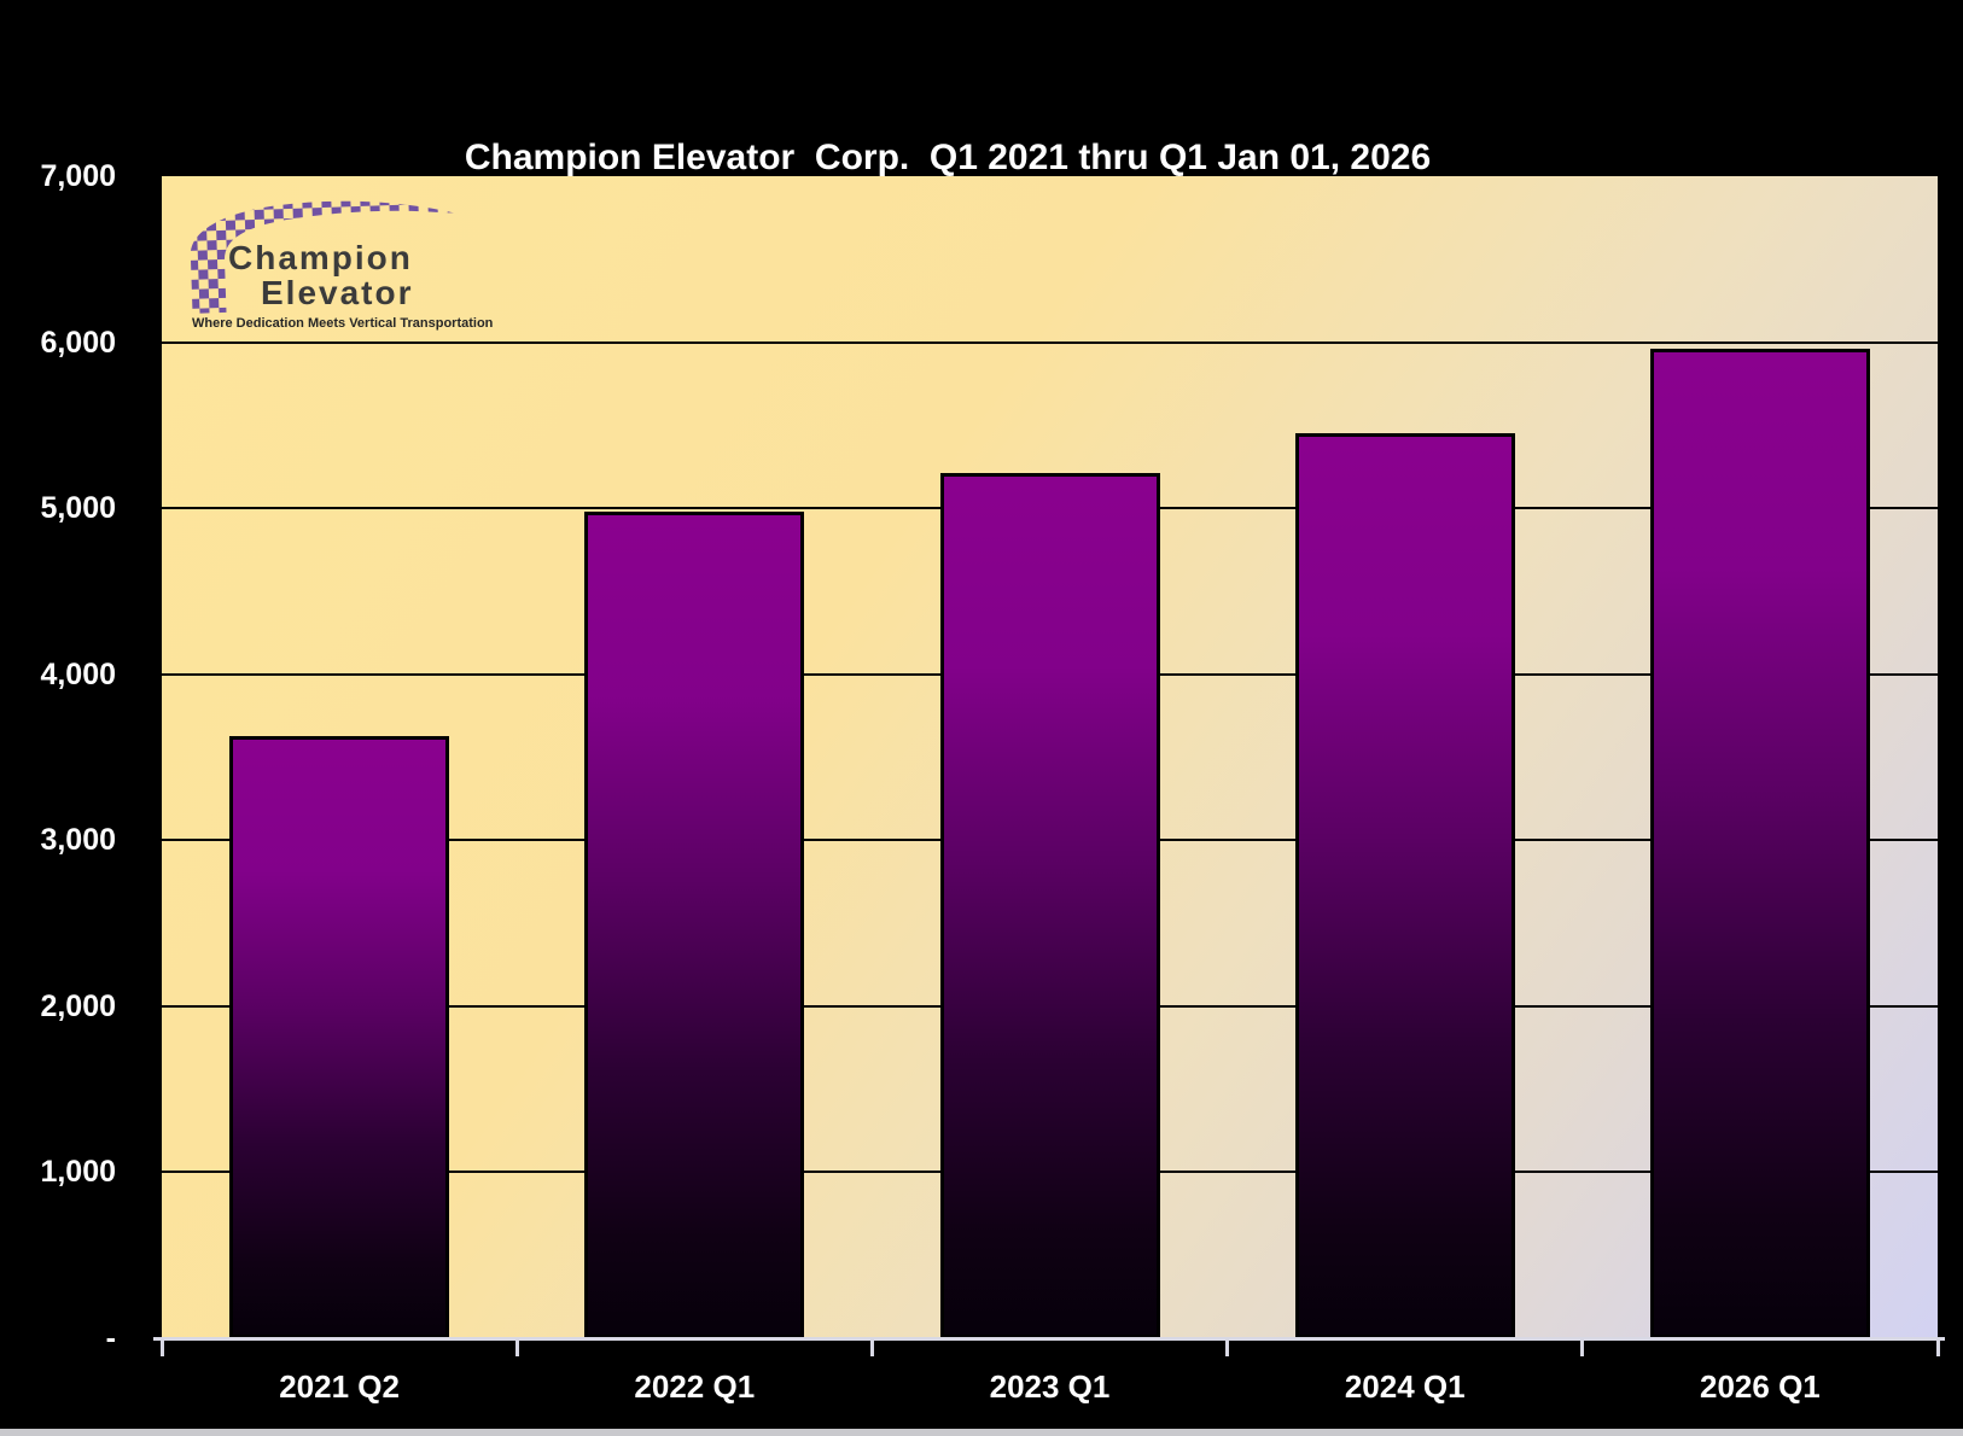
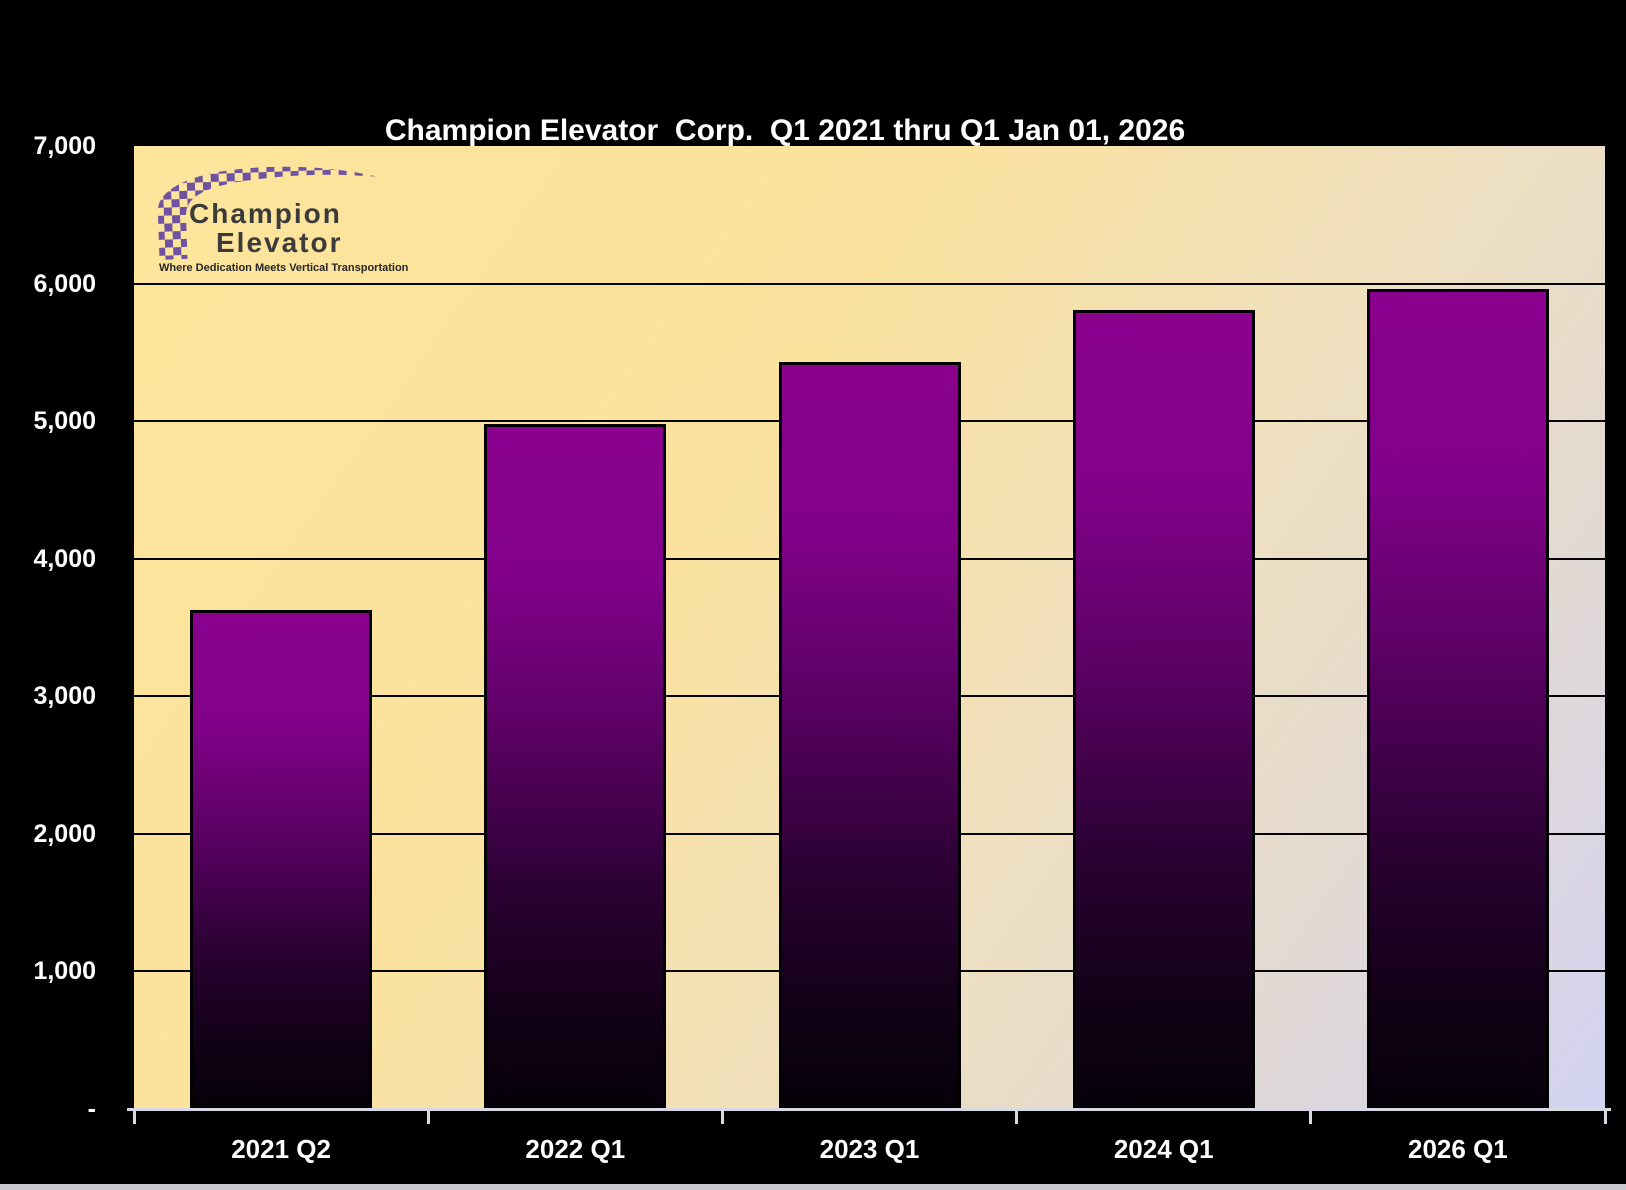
2023 Q1: 5210 -> 5430
2024 Q1: 5450 -> 5810
